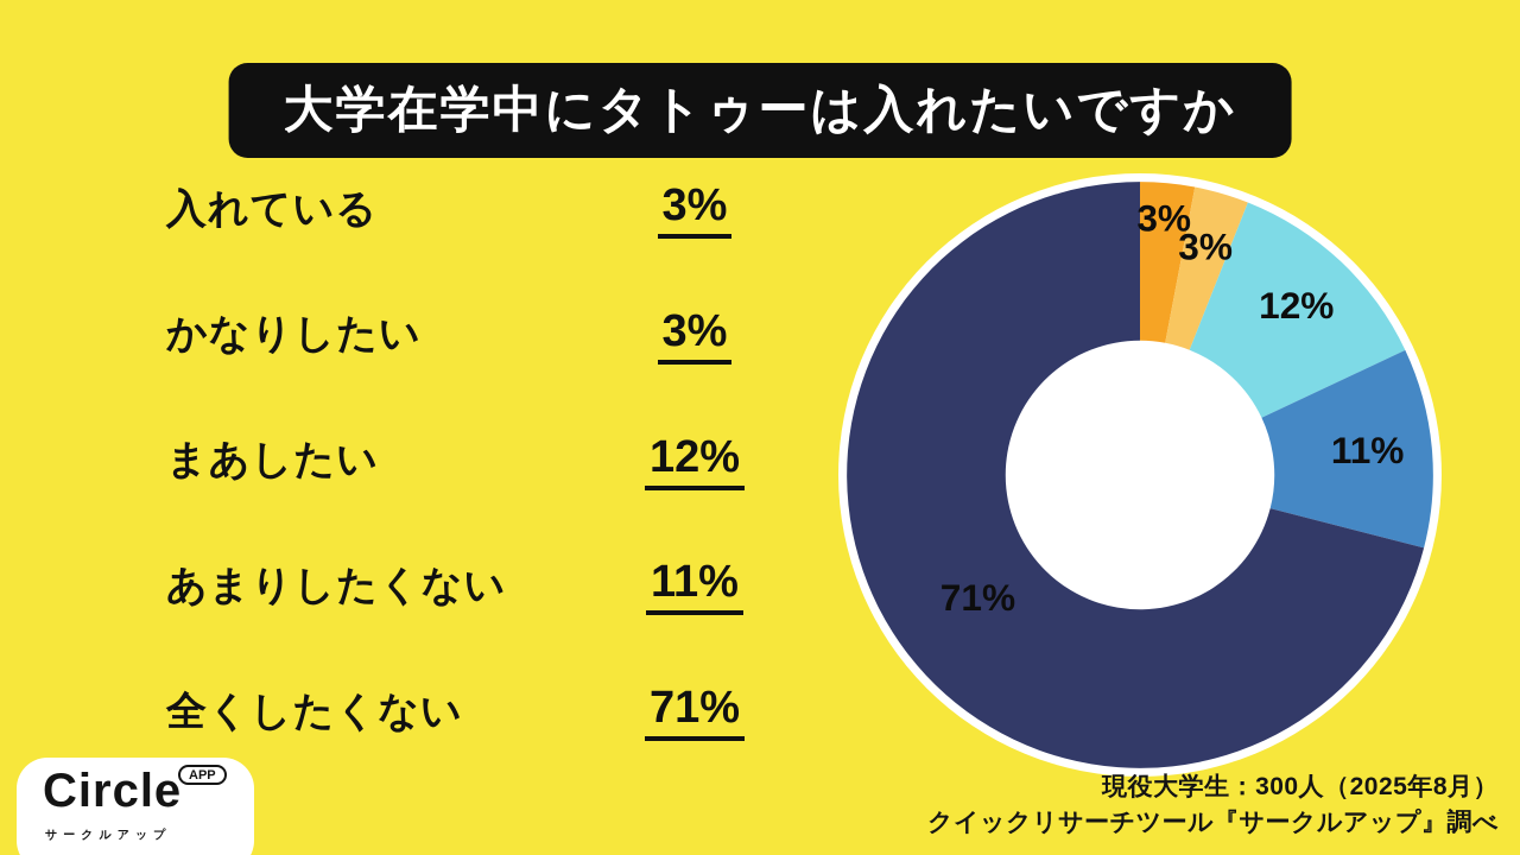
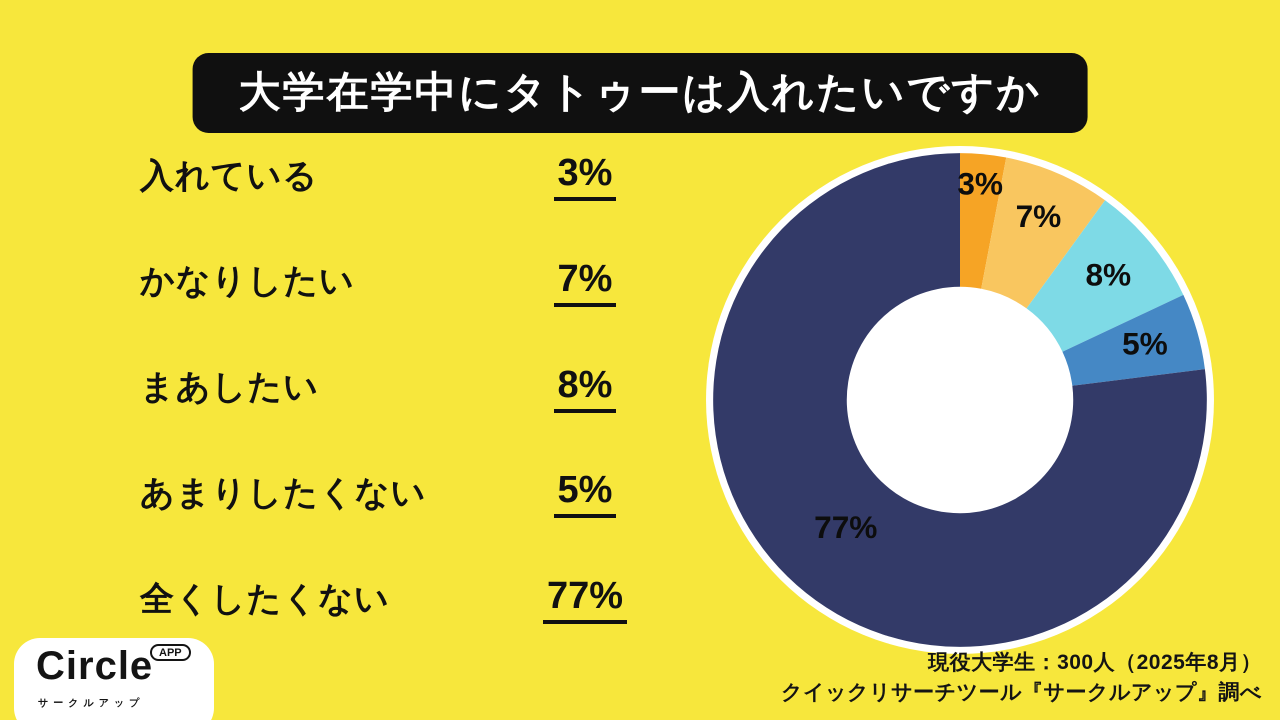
かなりしたい: 3% -> 7%
まあしたい: 12% -> 8%
あまりしたくない: 11% -> 5%
全くしたくない: 71% -> 77%
